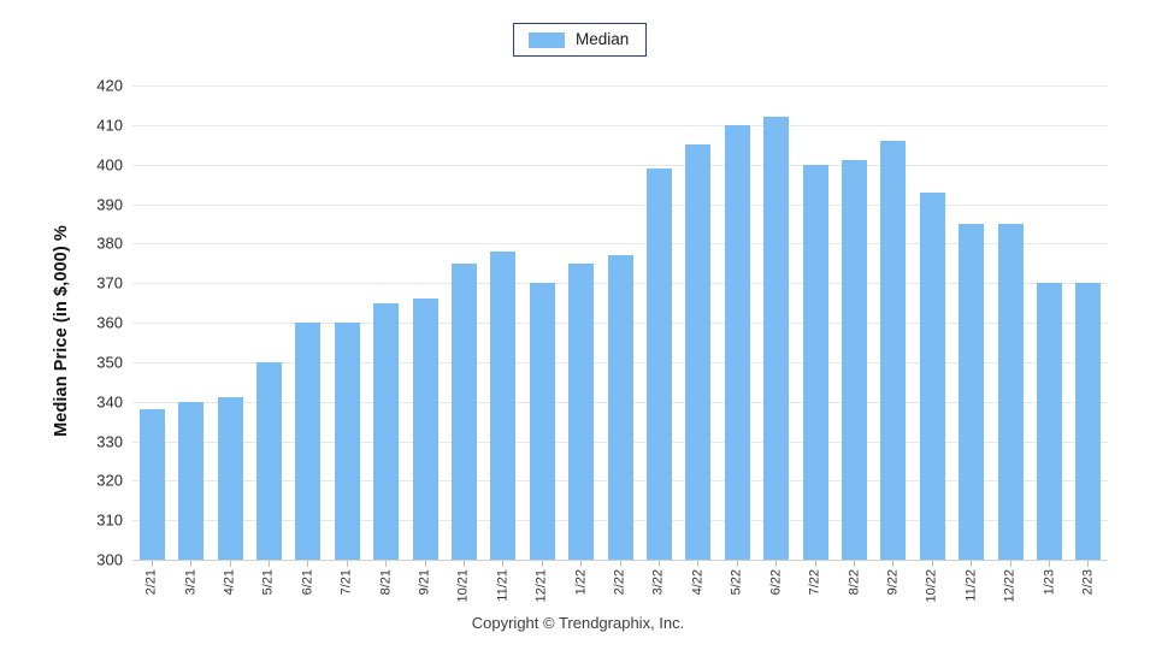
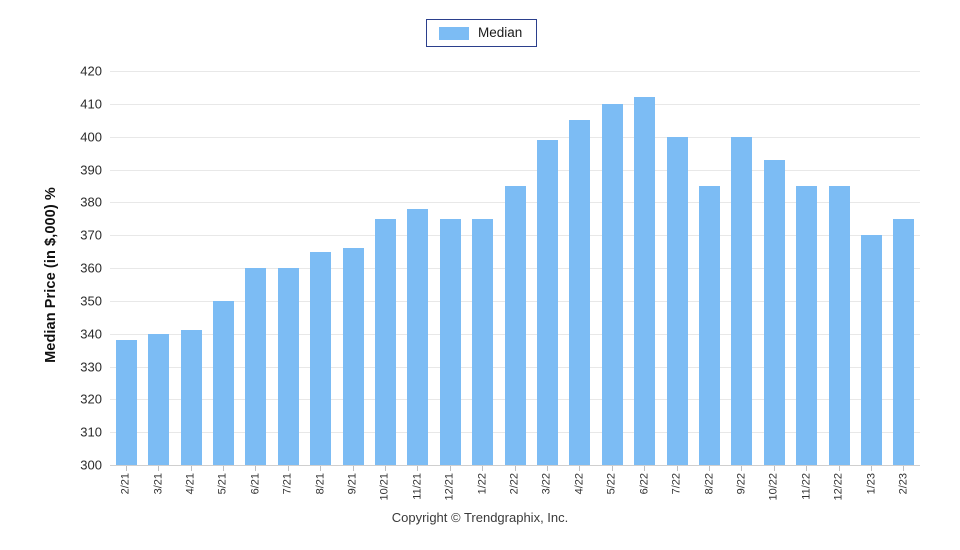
12/21: 370 -> 375
2/22: 377 -> 385
8/22: 401 -> 385
9/22: 406 -> 400
2/23: 370 -> 375
